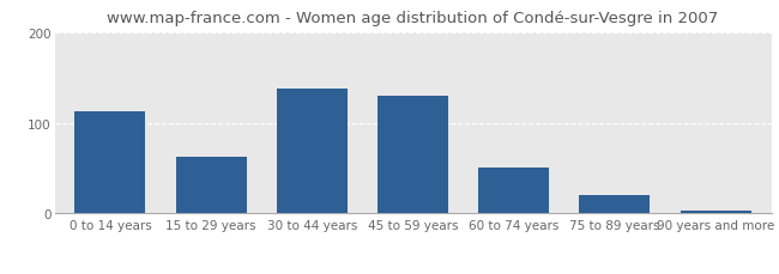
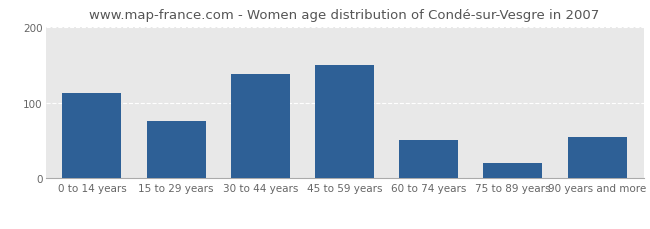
15 to 29 years: 63 -> 76
45 to 59 years: 130 -> 150
90 years and more: 3 -> 54
